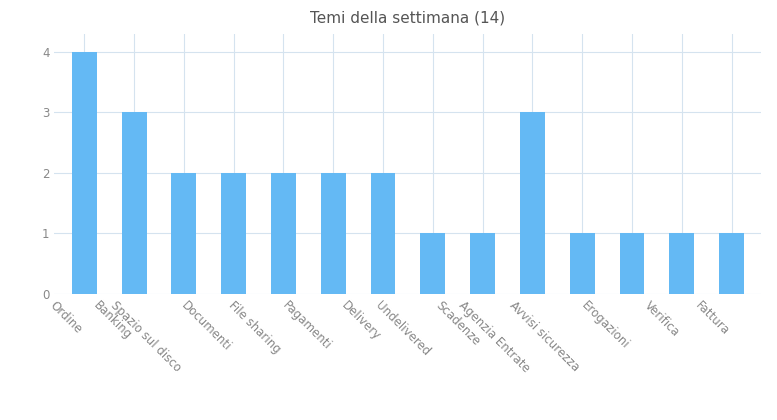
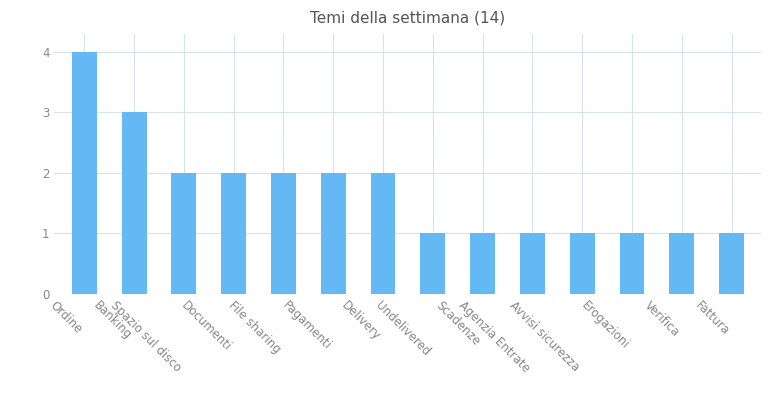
Agenzia Entrate: 3 -> 1
